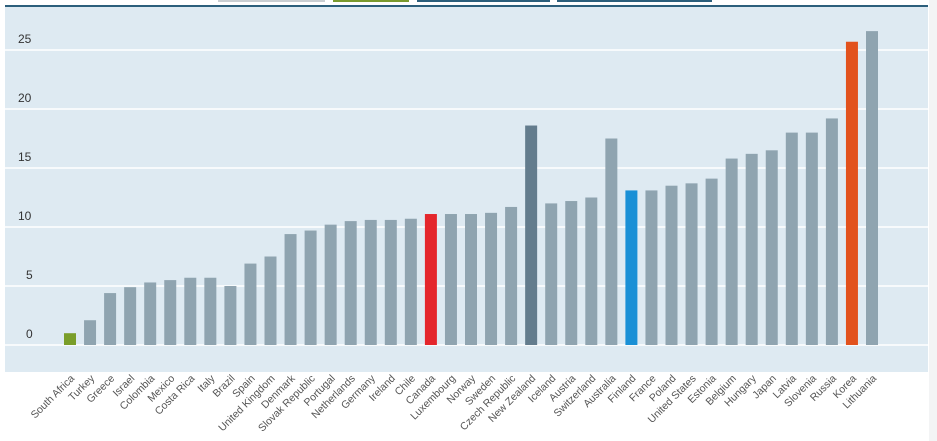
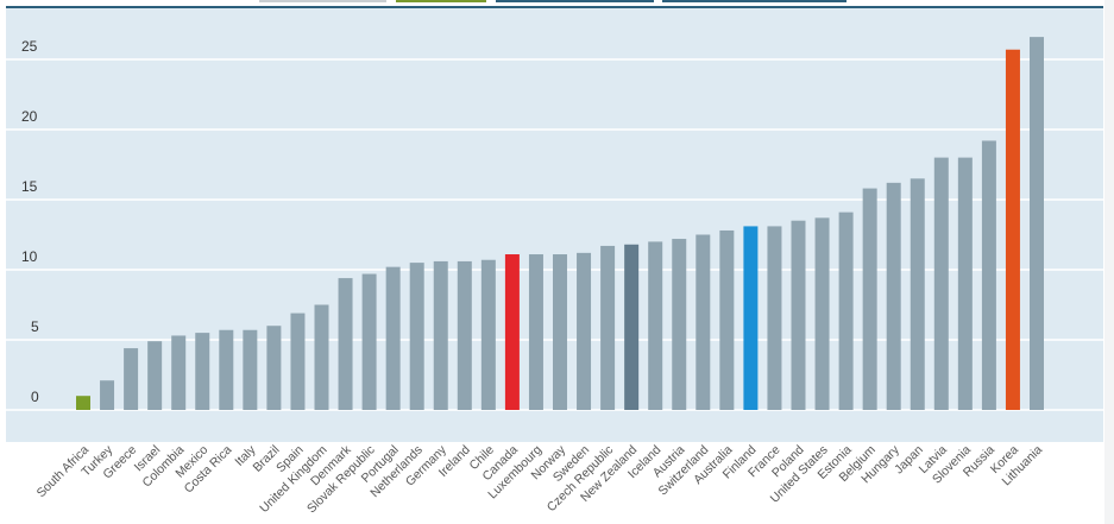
Brazil: 5.0 -> 6.0
New Zealand: 18.6 -> 11.8
Australia: 17.5 -> 12.8
